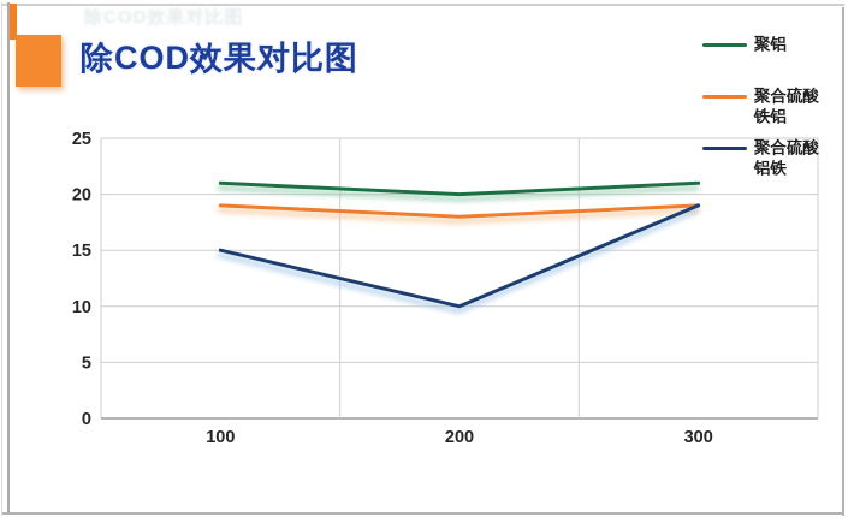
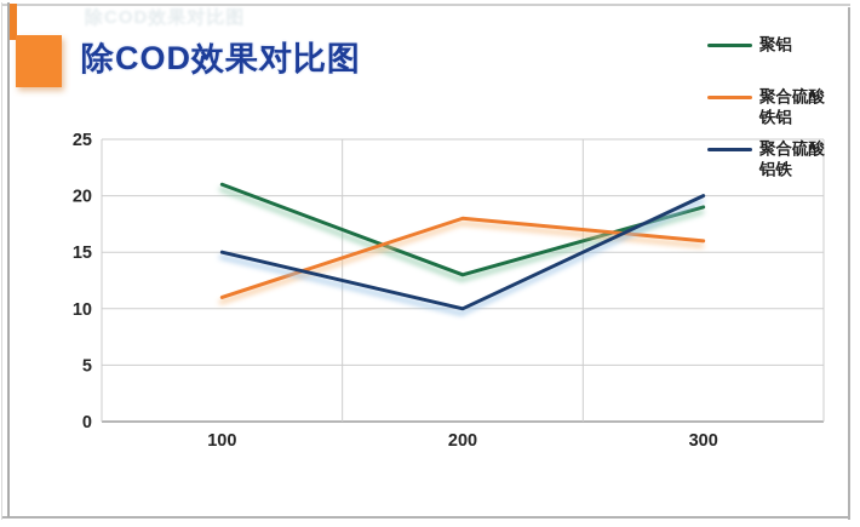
聚合硫酸铁铝/100: 19 -> 11
聚铝/200: 20 -> 13
聚铝/300: 21 -> 19
聚合硫酸铁铝/300: 19 -> 16
聚合硫酸铝铁/300: 19 -> 20
